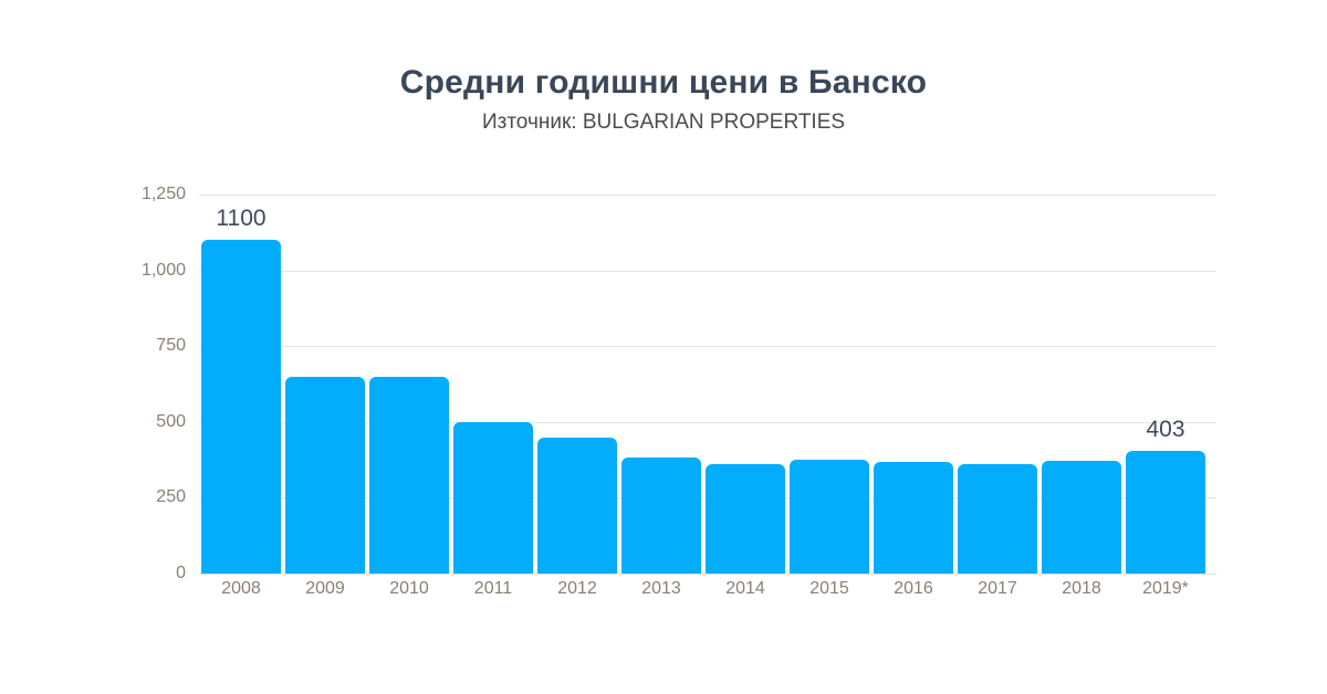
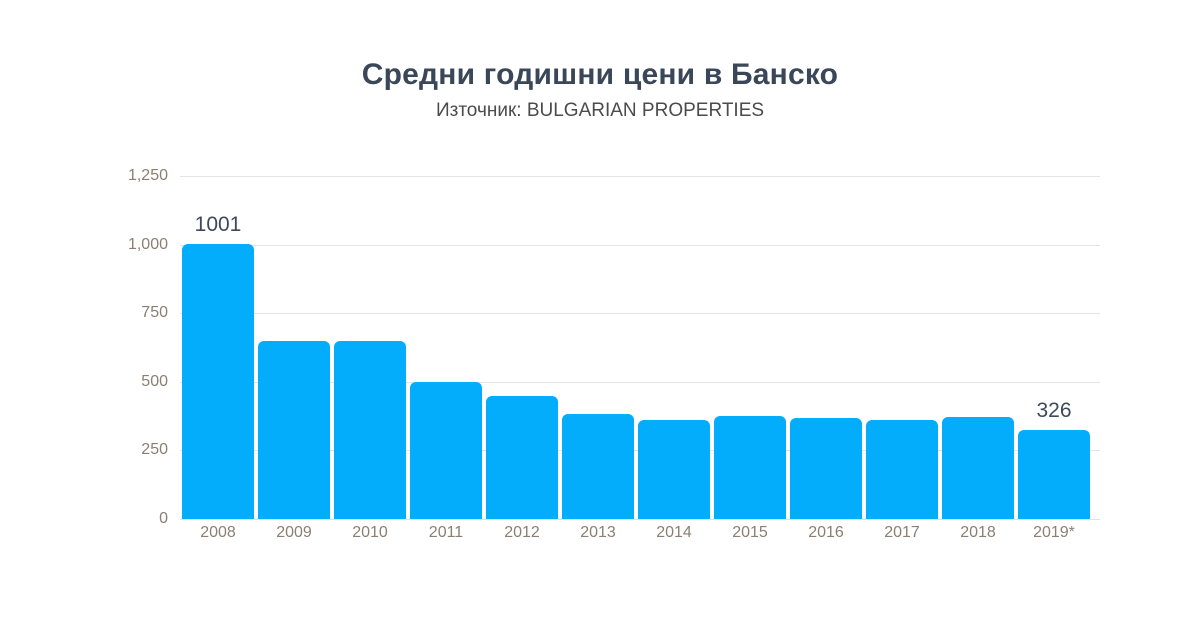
2008: 1100 -> 1001
2019*: 403 -> 326
